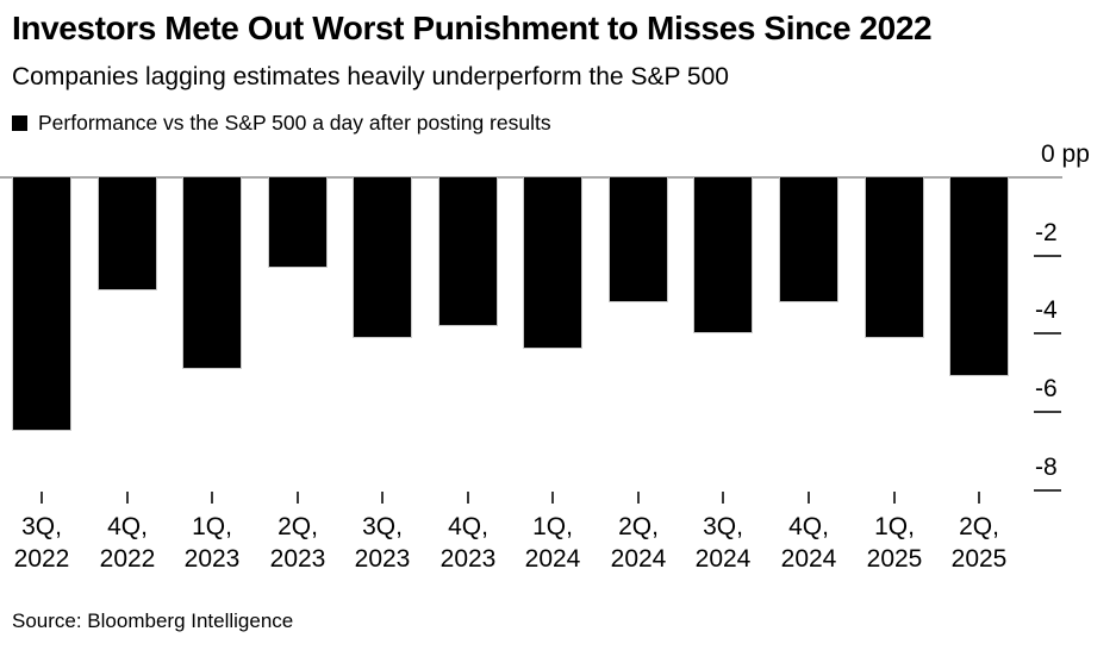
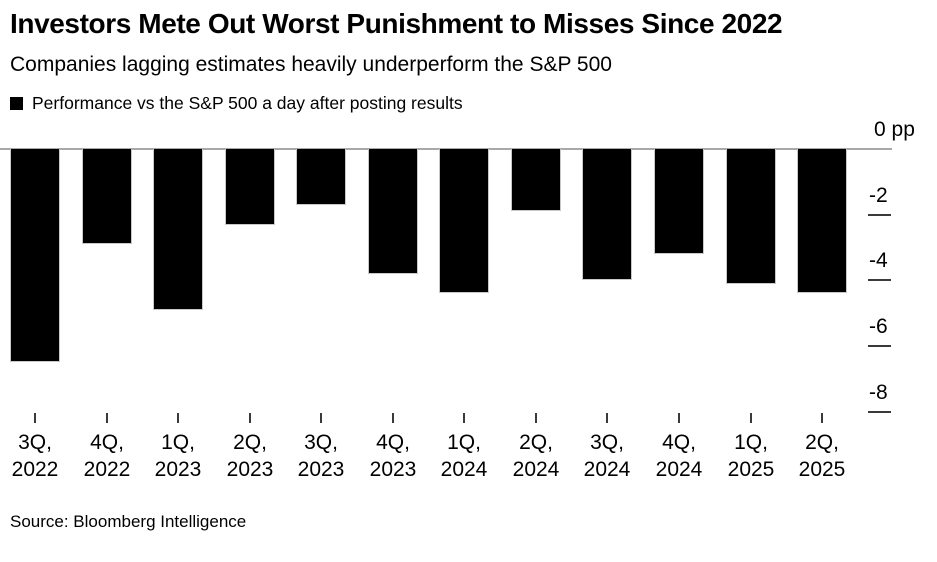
3Q, 2023: -4.1 -> -1.7
2Q, 2024: -3.2 -> -1.9
2Q, 2025: -5.1 -> -4.4
